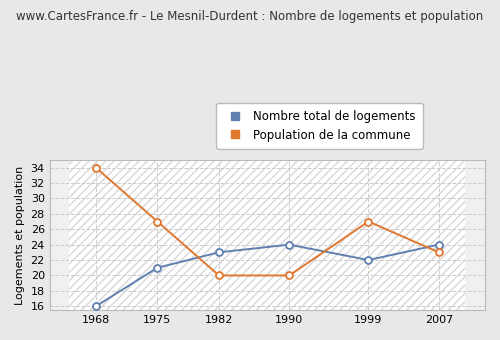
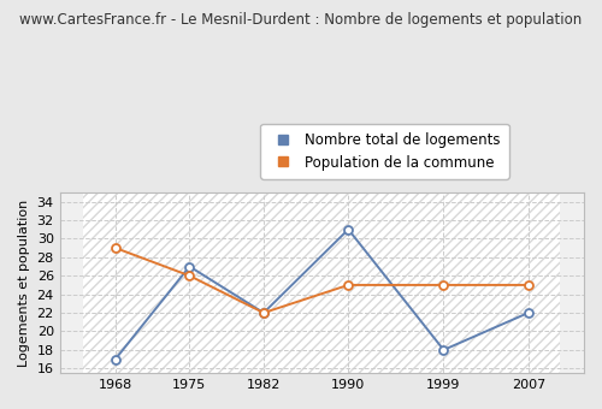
Nombre total de logements/1968: 16 -> 17
Population de la commune/1968: 34 -> 29
Nombre total de logements/1975: 21 -> 27
Population de la commune/1975: 27 -> 26
Nombre total de logements/1982: 23 -> 22
Population de la commune/1982: 20 -> 22
Nombre total de logements/1990: 24 -> 31
Population de la commune/1990: 20 -> 25
Nombre total de logements/1999: 22 -> 18
Population de la commune/1999: 27 -> 25
Nombre total de logements/2007: 24 -> 22
Population de la commune/2007: 23 -> 25
